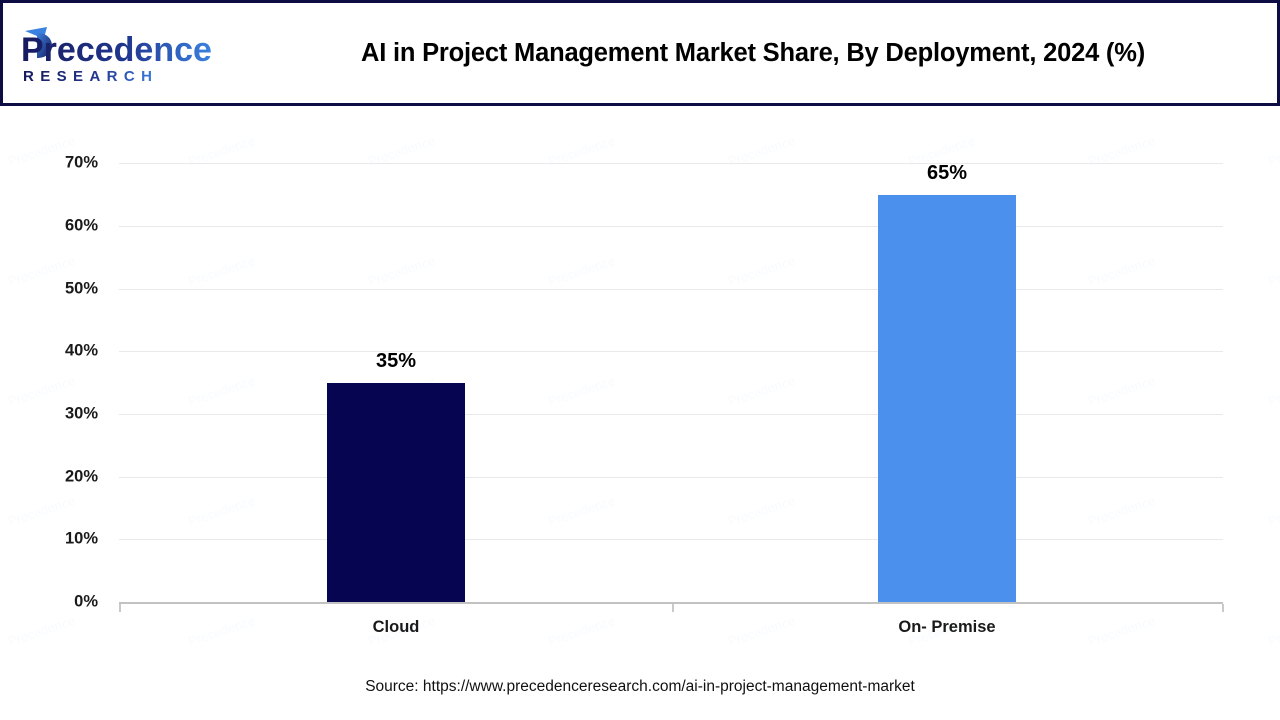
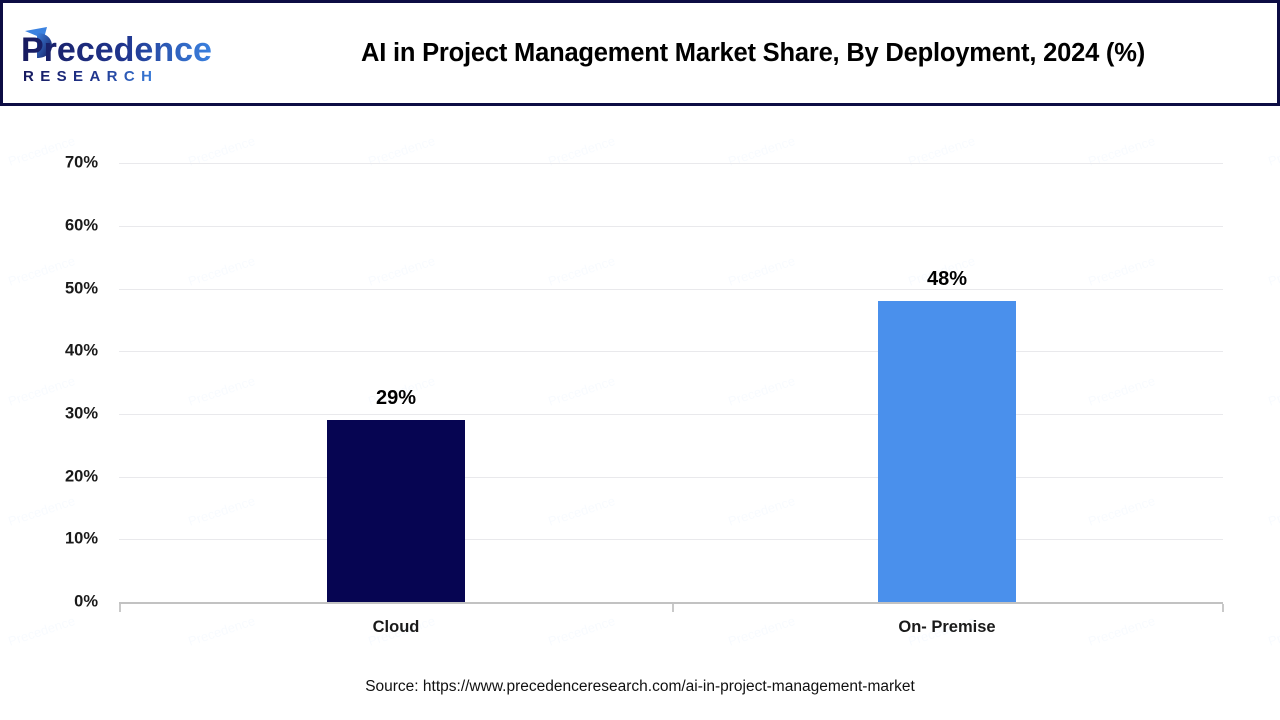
Cloud: 35% -> 29%
On- Premise: 65% -> 48%
